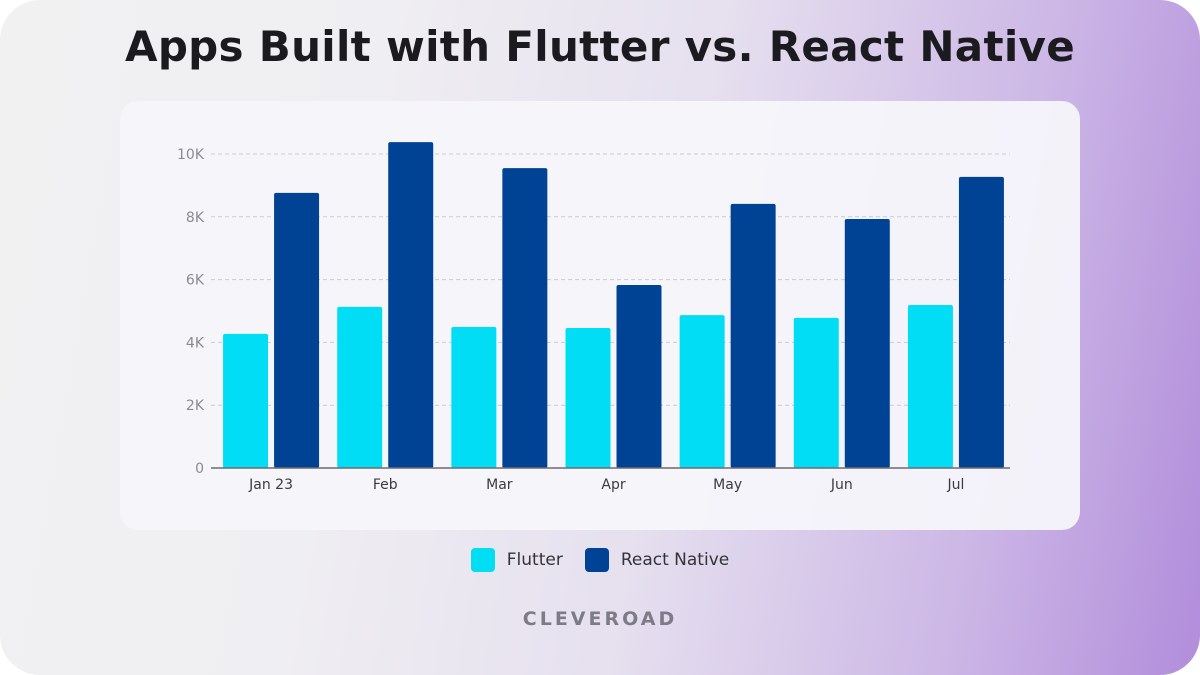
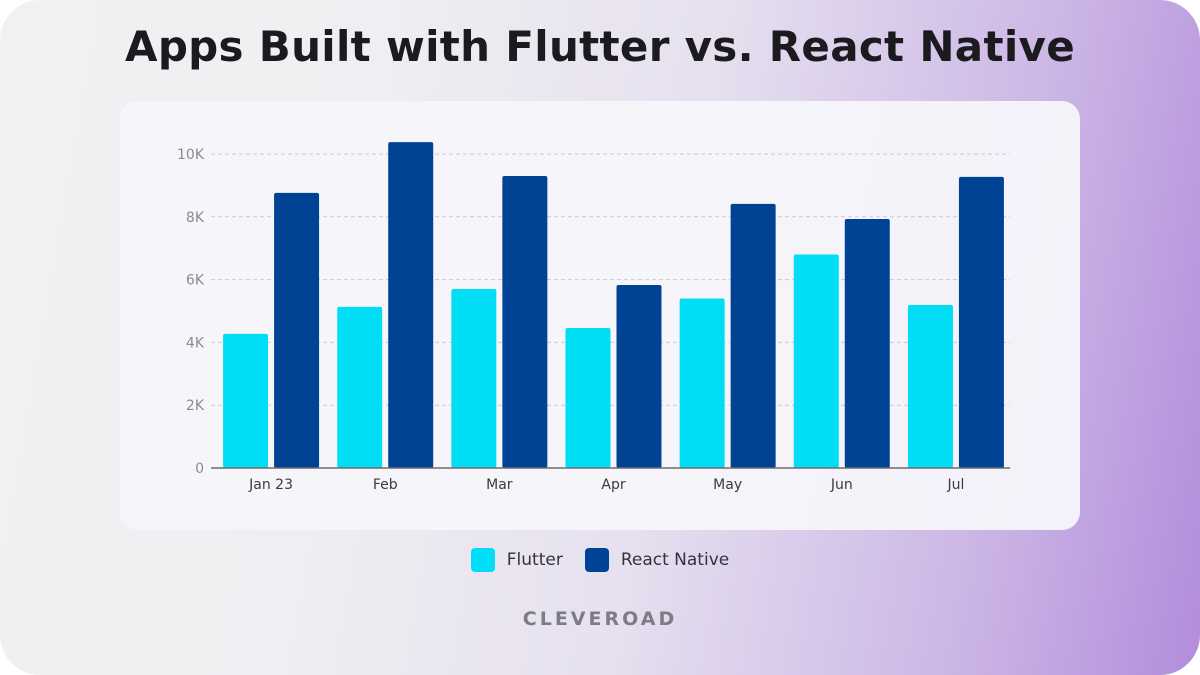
Flutter/Mar: 4.5K -> 5.7K
React Native/Mar: 9.6K -> 9.3K
Flutter/May: 4.9K -> 5.4K
Flutter/Jun: 4.8K -> 6.8K
